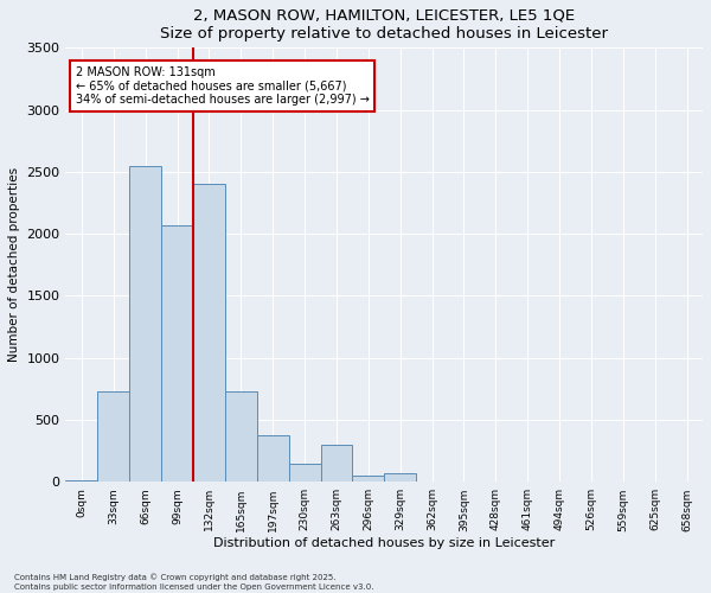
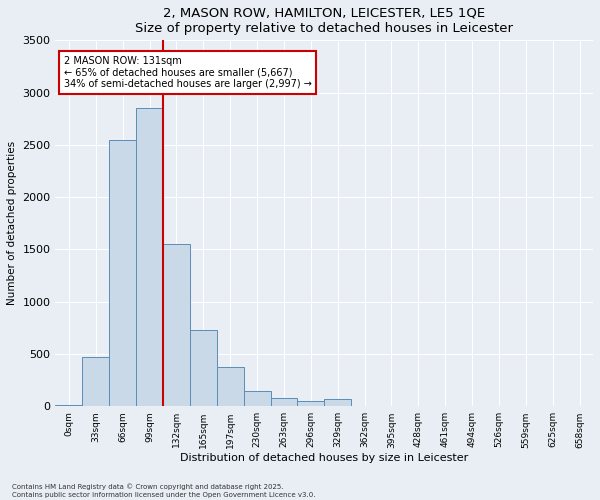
33sqm: 730 -> 470
99sqm: 2070 -> 2850
132sqm: 2400 -> 1550
263sqm: 300 -> 80
